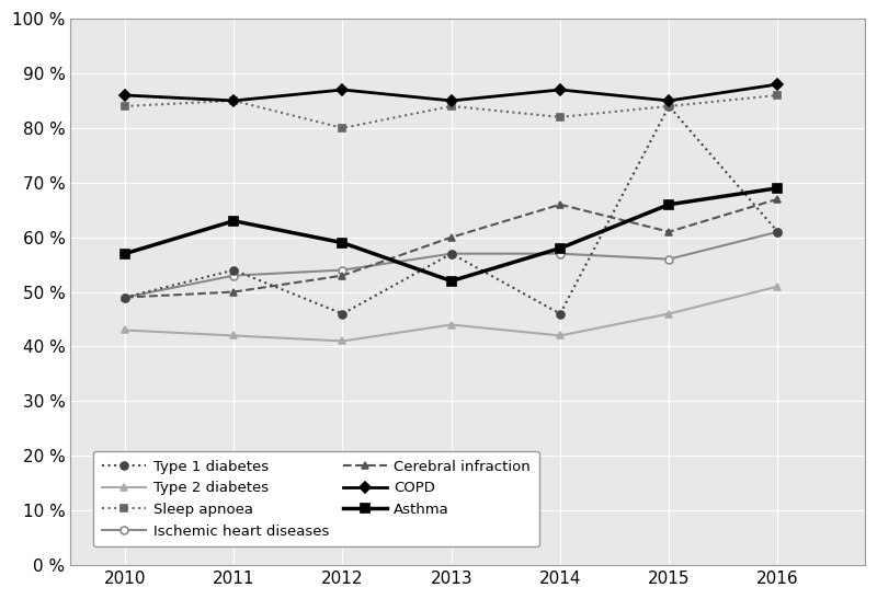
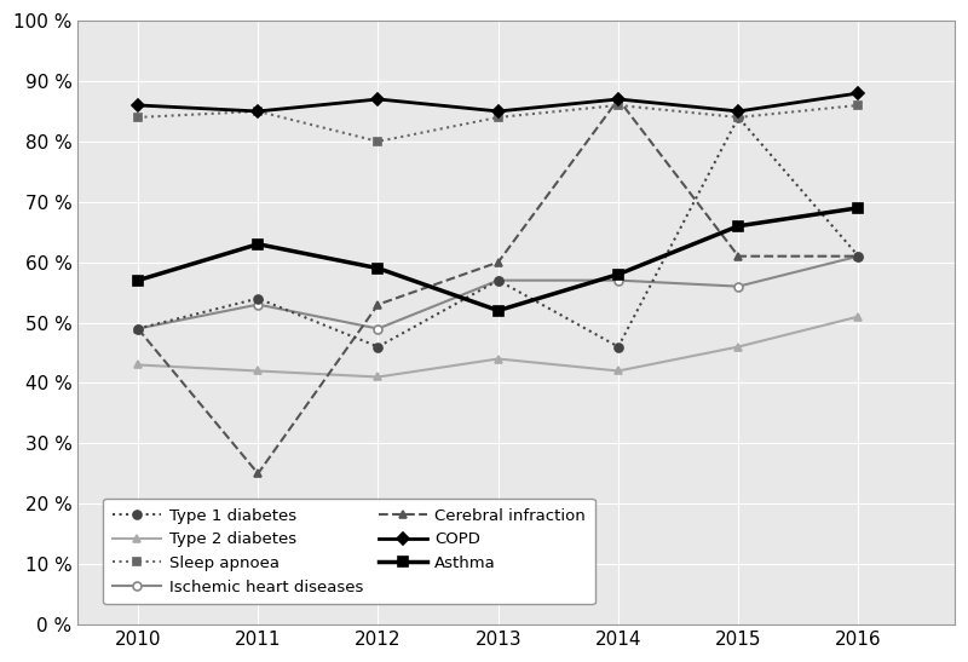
Cerebral infraction/2011: 50 % -> 25 %
Ischemic heart diseases/2012: 54 % -> 49 %
Sleep apnoea/2014: 82 % -> 86 %
Cerebral infraction/2014: 66 % -> 87 %
Cerebral infraction/2016: 67 % -> 61 %
